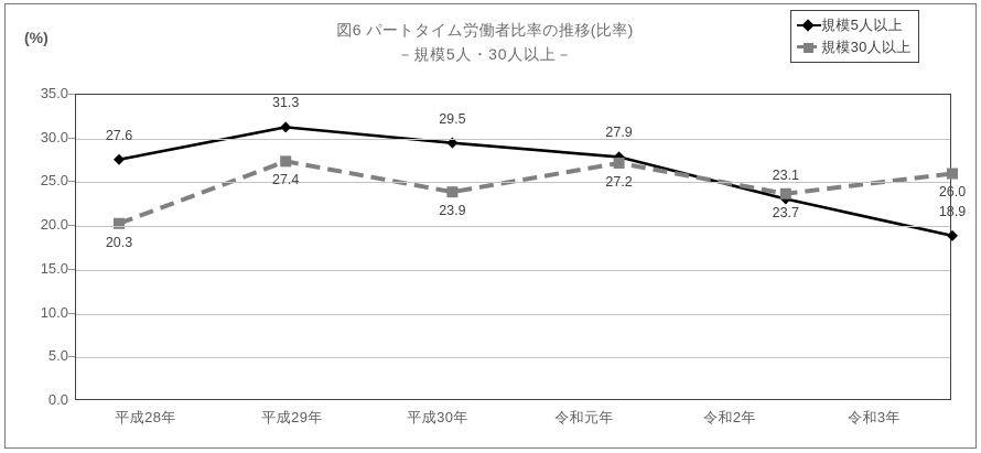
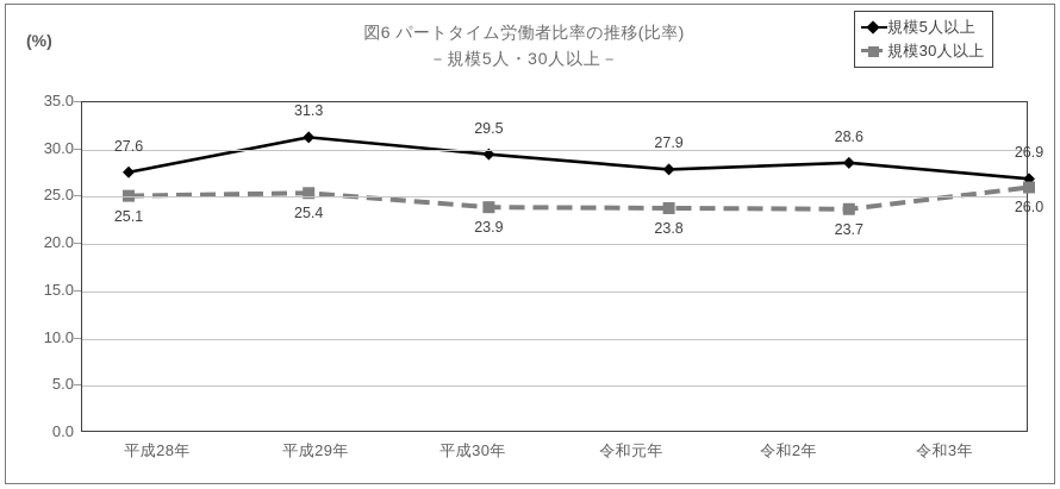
規模30人以上/平成28年: 20.3 -> 25.1
規模30人以上/平成29年: 27.4 -> 25.4
規模30人以上/令和元年: 27.2 -> 23.8
規模5人以上/令和2年: 23.1 -> 28.6
規模5人以上/令和3年: 18.9 -> 26.9
